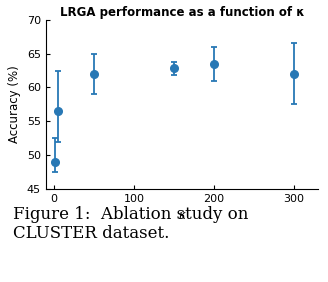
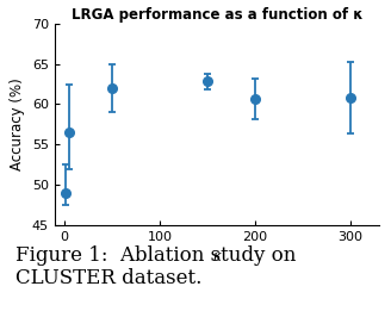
200: 63.5 -> 60.6
300: 62.0 -> 60.8
